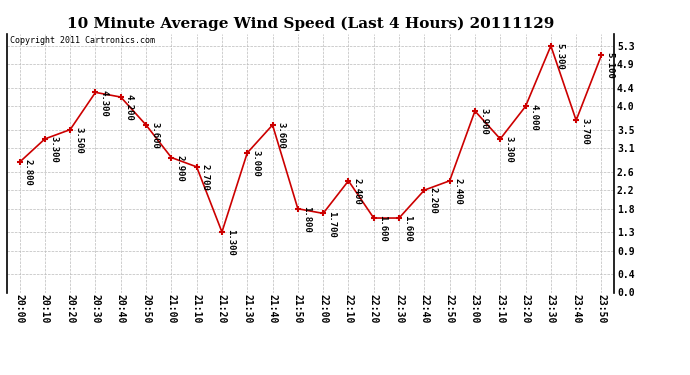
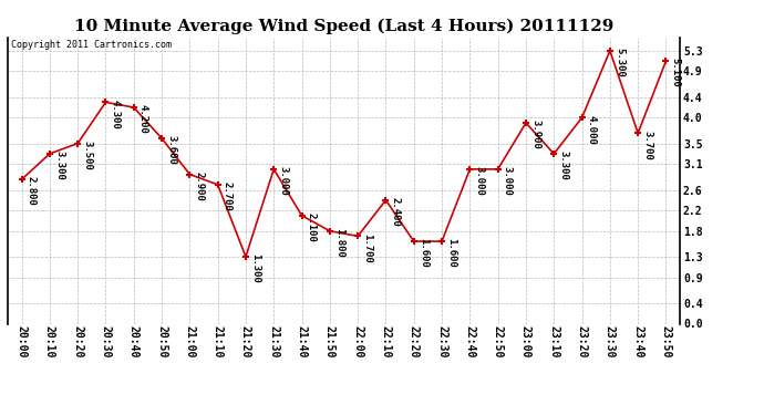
21:40: 3.600 -> 2.100
22:40: 2.200 -> 3.000
22:50: 2.400 -> 3.000
